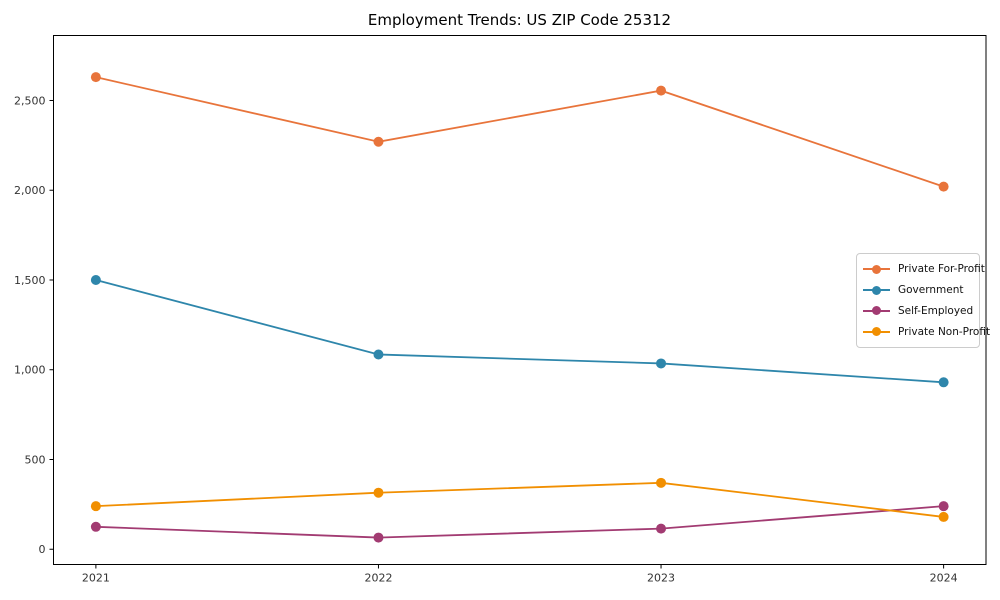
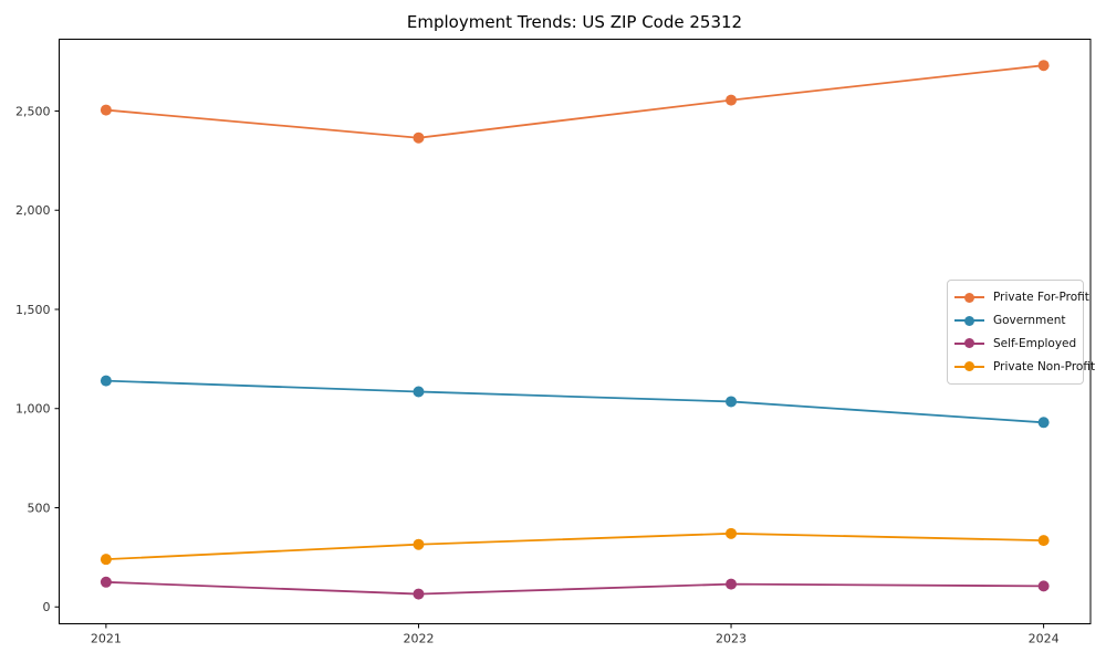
Private For-Profit/2021: 2630 -> 2500
Government/2021: 1500 -> 1140
Private For-Profit/2022: 2270 -> 2360
Private For-Profit/2024: 2020 -> 2730
Self-Employed/2024: 240 -> 100
Private Non-Profit/2024: 180 -> 340
